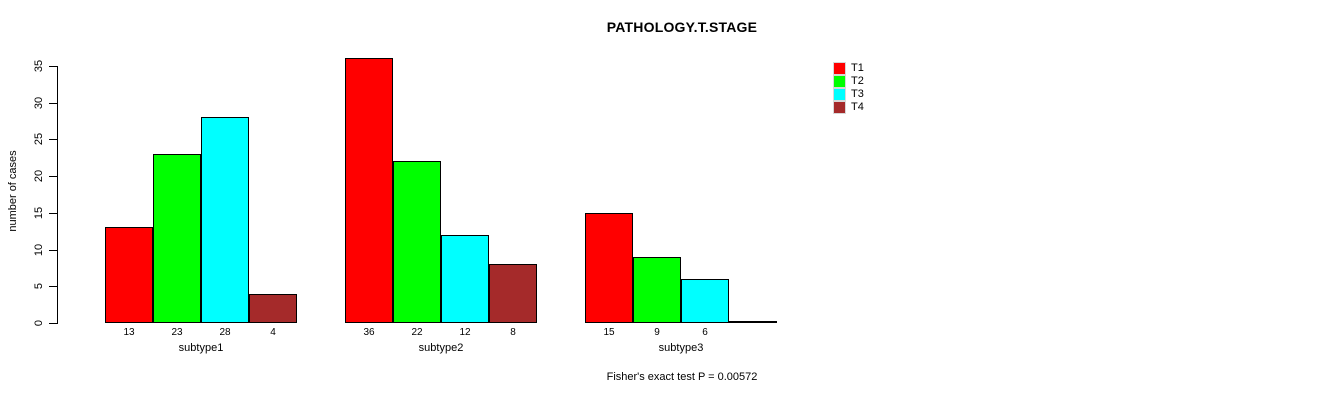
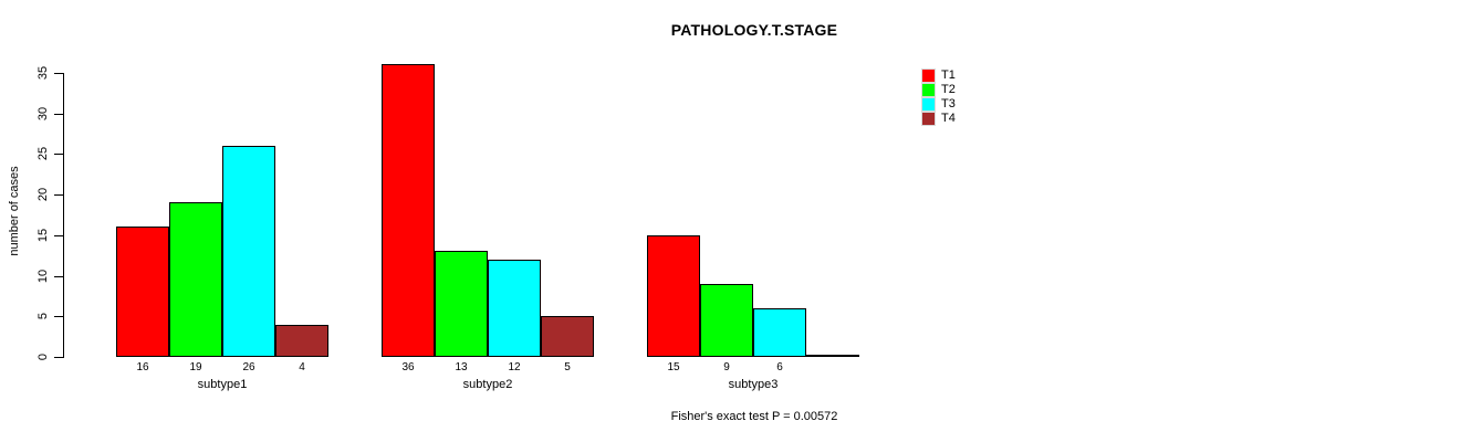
T1/subtype1: 13 -> 16
T2/subtype1: 23 -> 19
T3/subtype1: 28 -> 26
T2/subtype2: 22 -> 13
T4/subtype2: 8 -> 5
